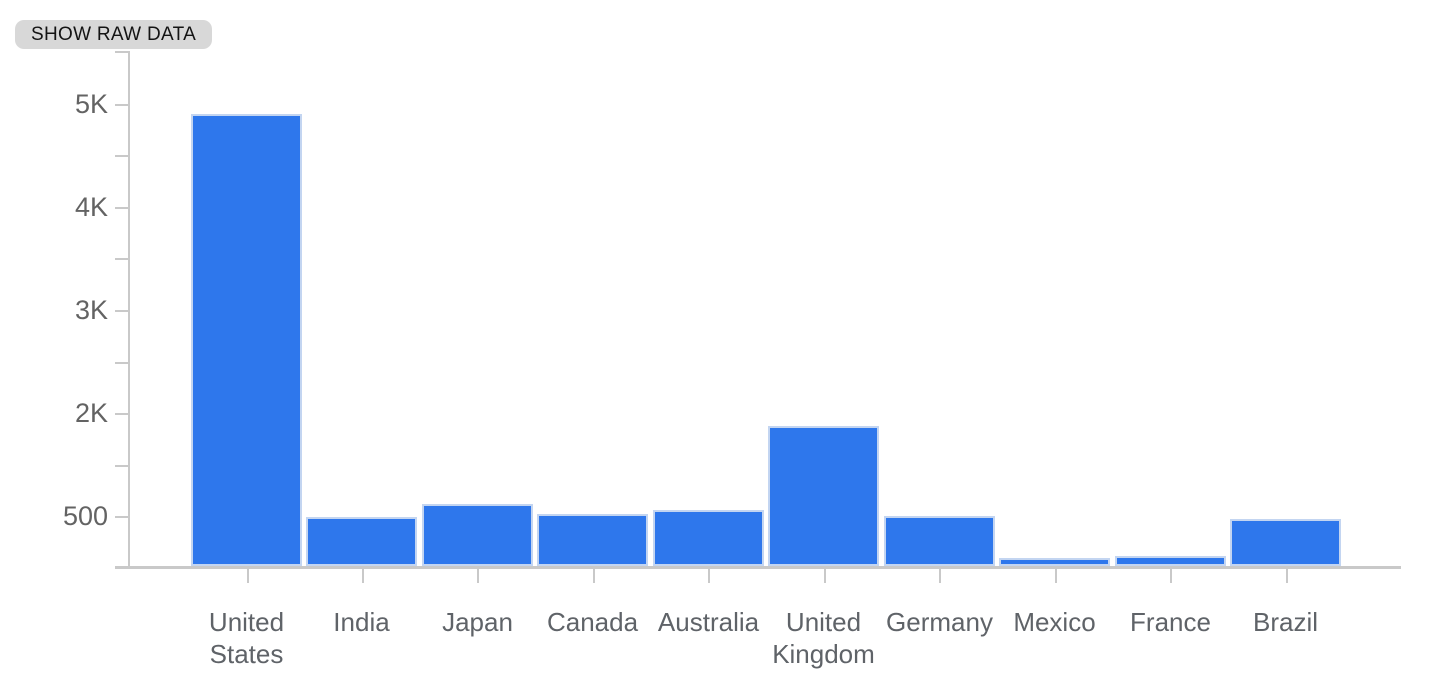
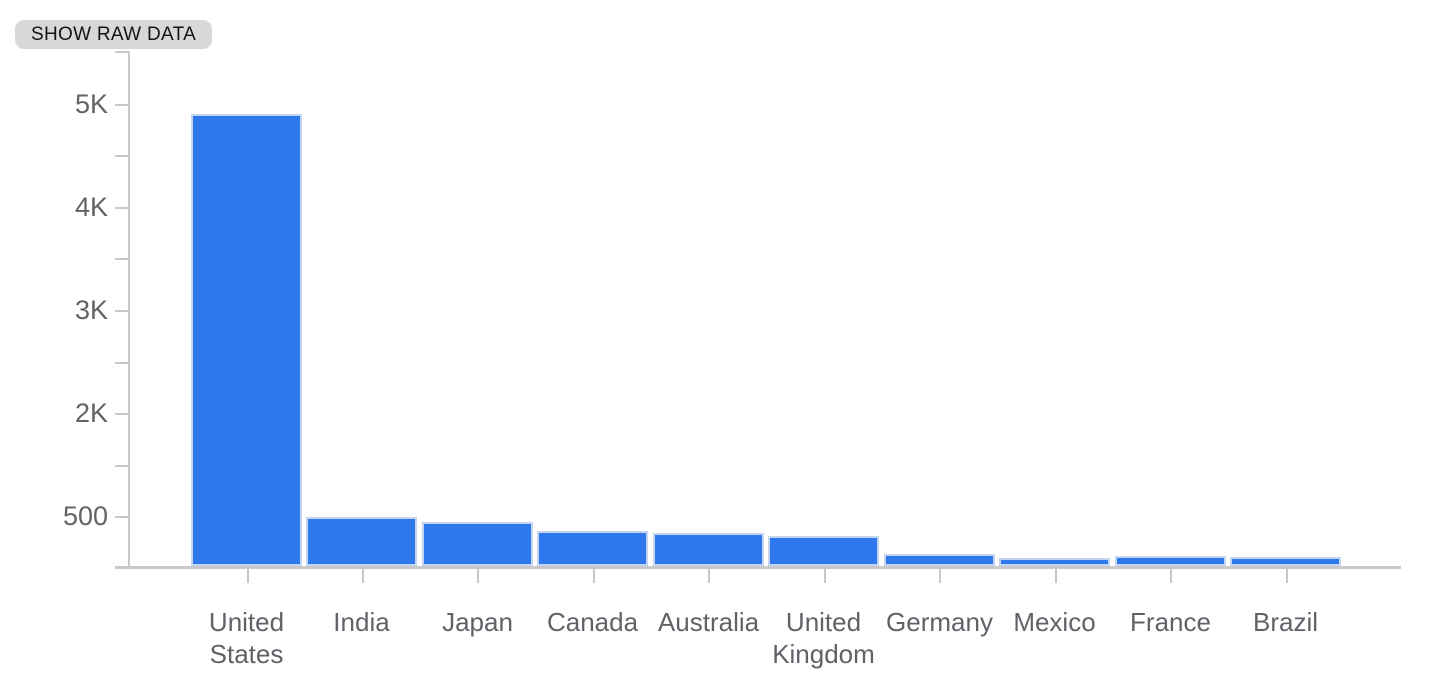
Japan: 0.65K -> 0.43K
Canada: 0.51K -> 0.34K
Australia: 0.56K -> 0.32K
United Kingdom: 1.79K -> 0.29K
Germany: 0.48K -> 0.12K
Brazil: 0.46K -> 0.08K
